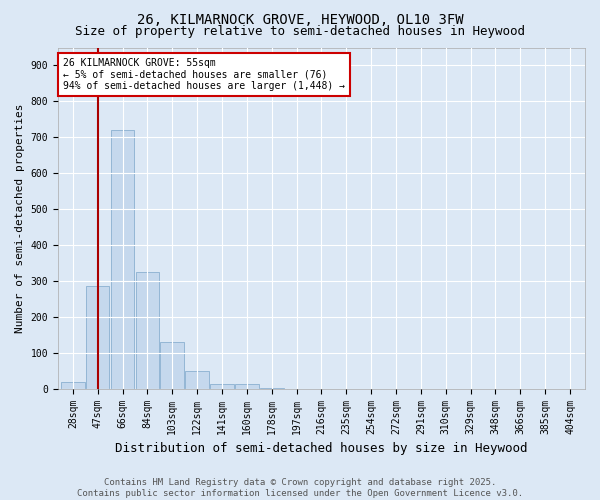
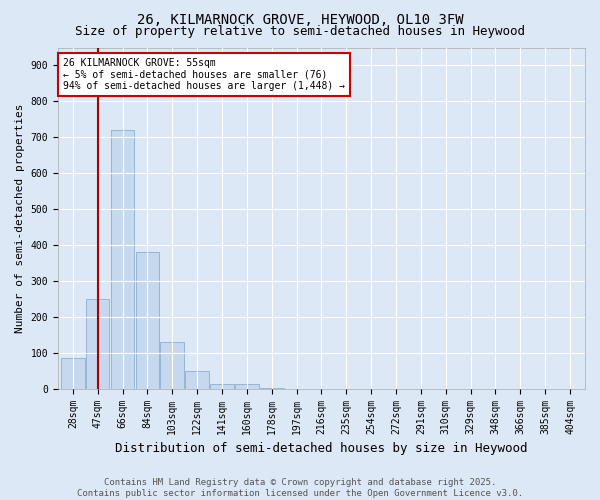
28sqm: 20 -> 85
47sqm: 285 -> 250
84sqm: 325 -> 380
